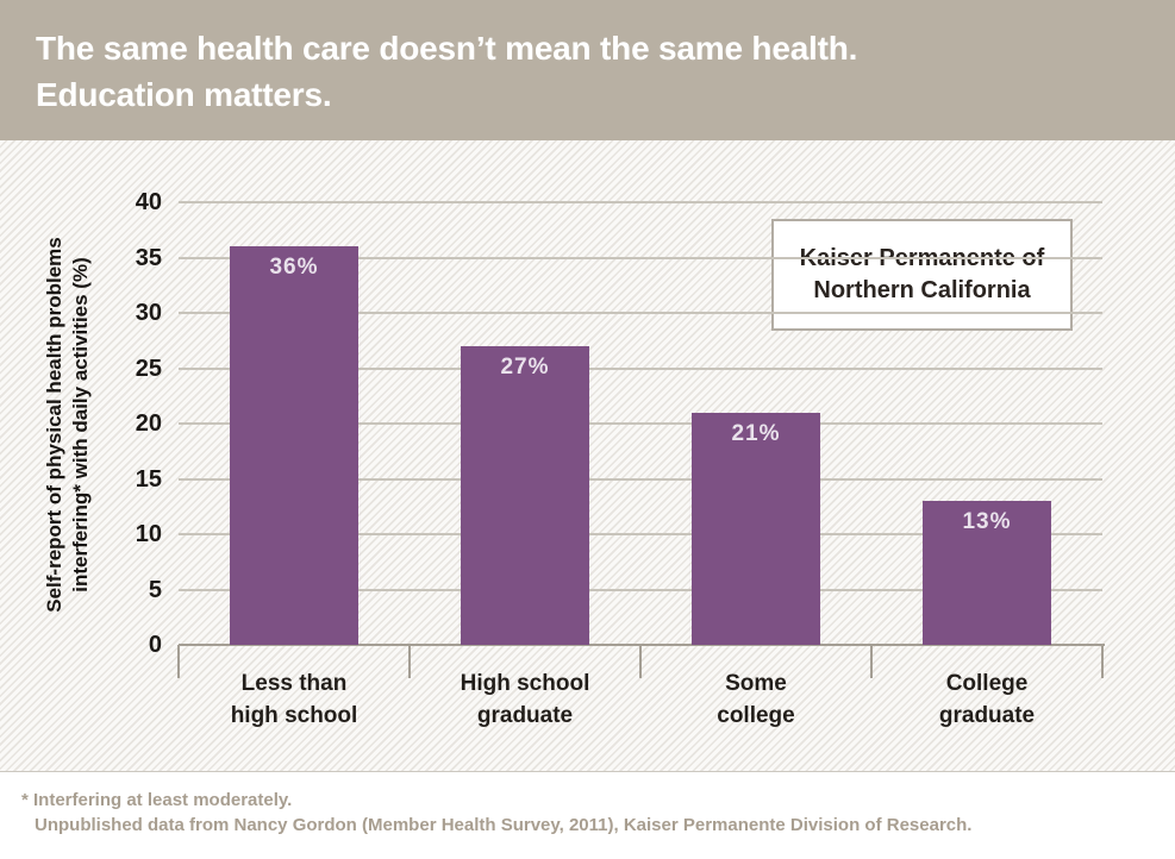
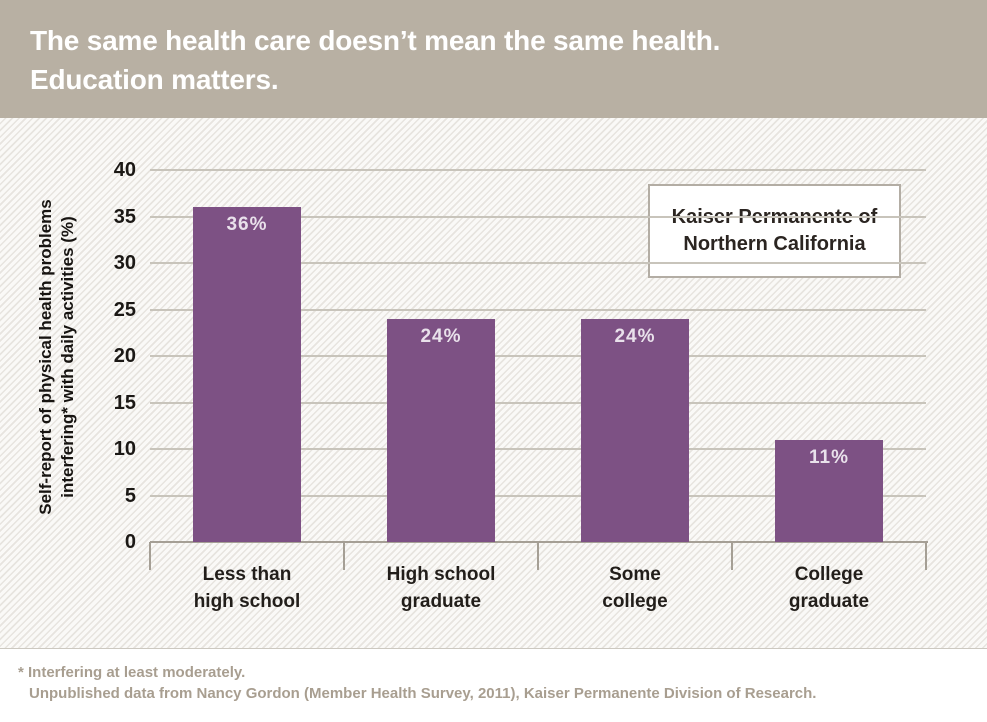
High school graduate: 27% -> 24%
Some college: 21% -> 24%
College graduate: 13% -> 11%
